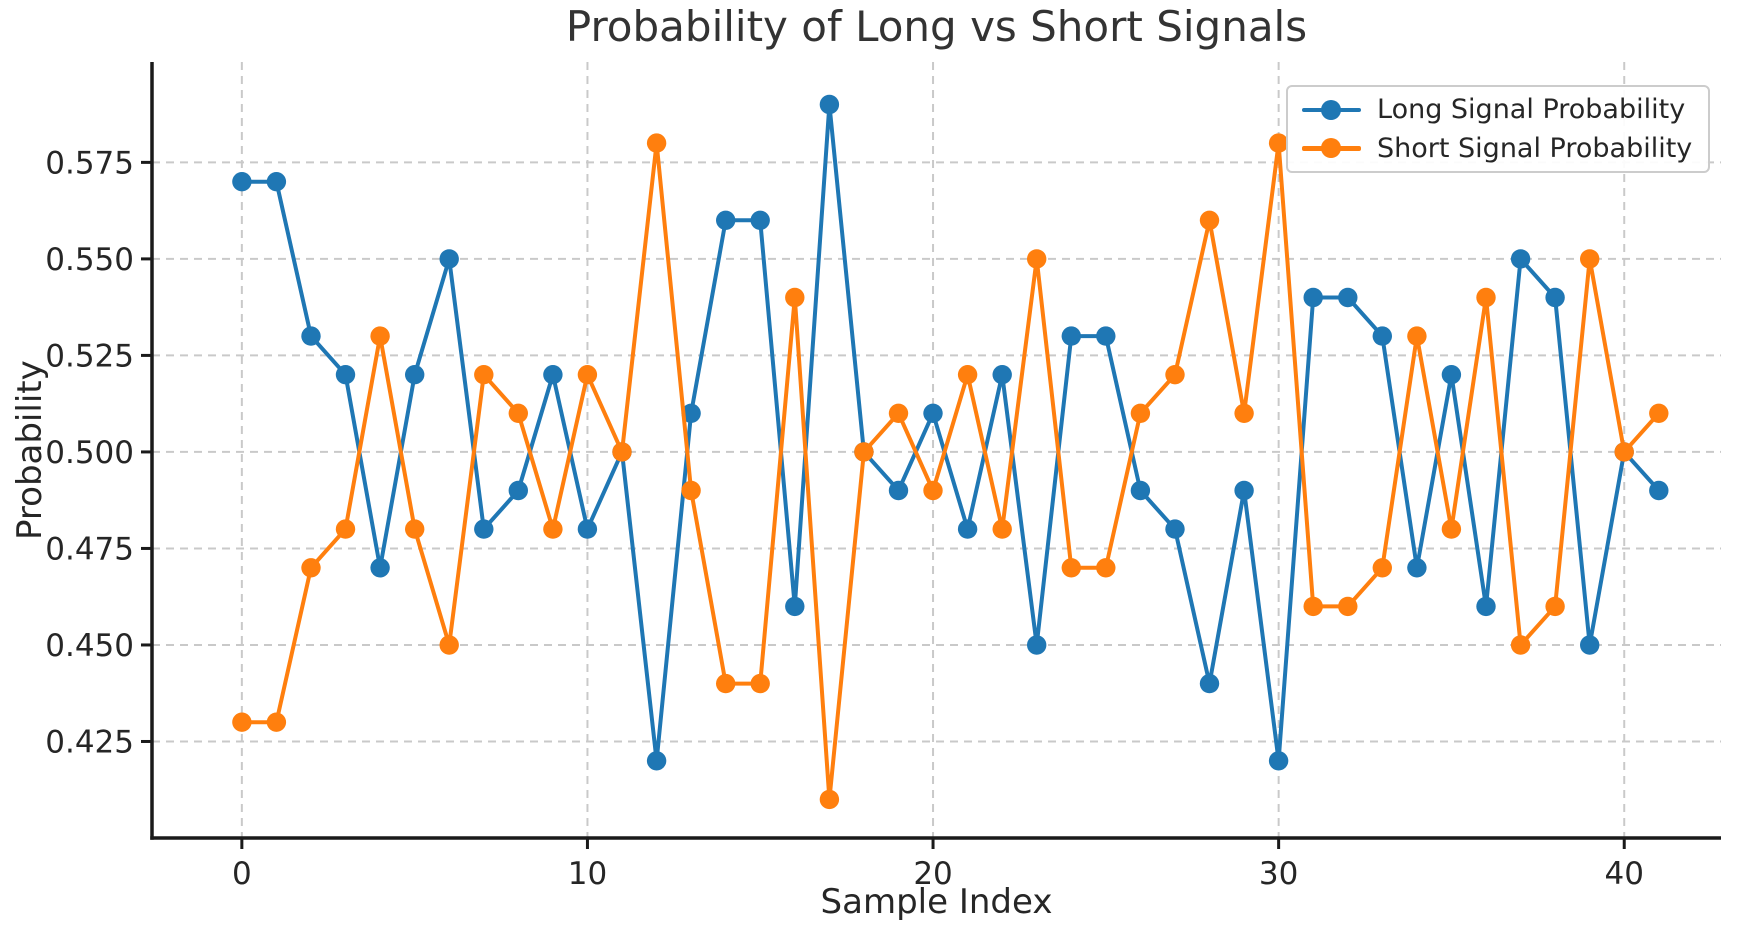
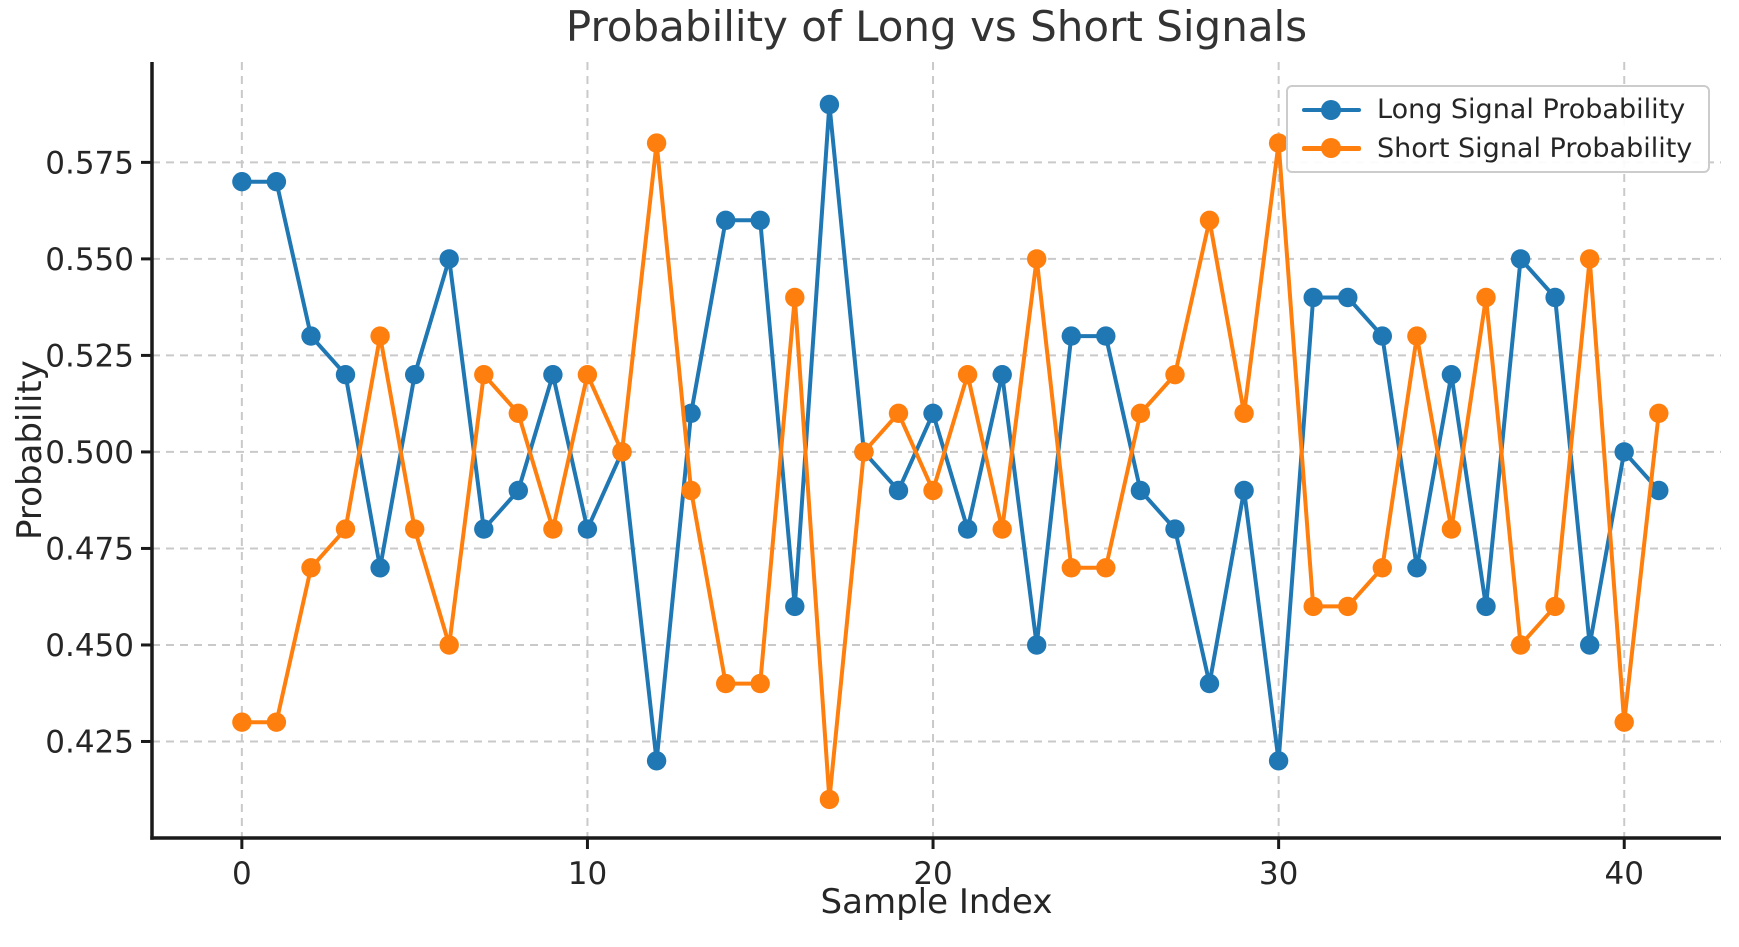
Short Signal Probability/40: 0.50 -> 0.43
